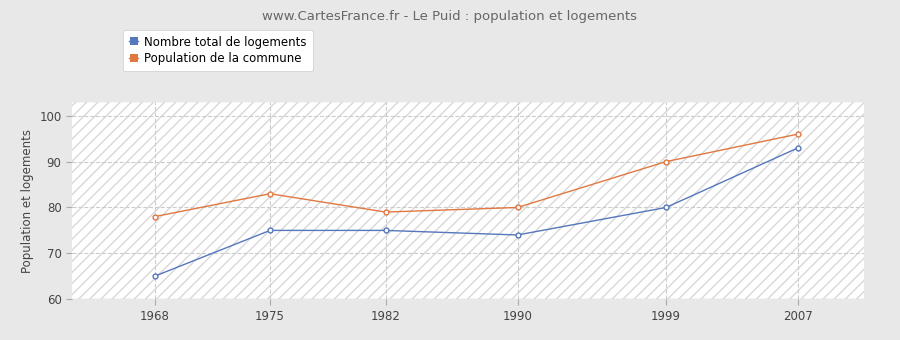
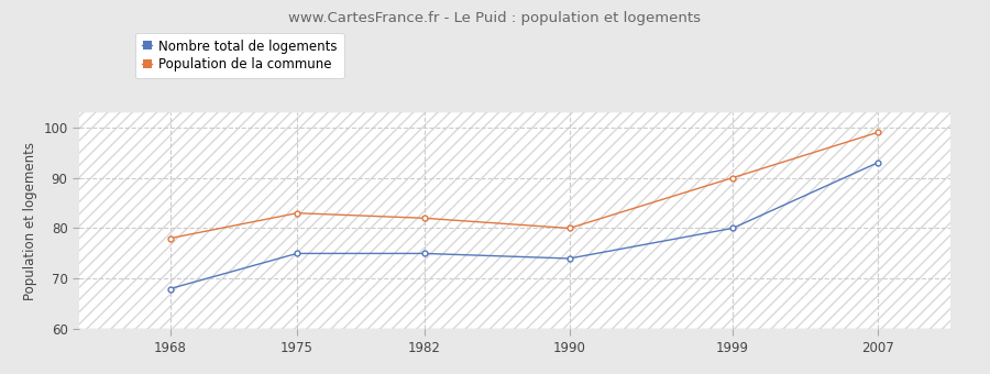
Nombre total de logements/1968: 65 -> 68
Population de la commune/1982: 79 -> 82
Population de la commune/2007: 96 -> 99
